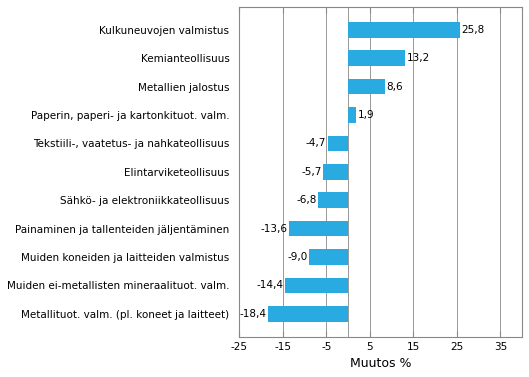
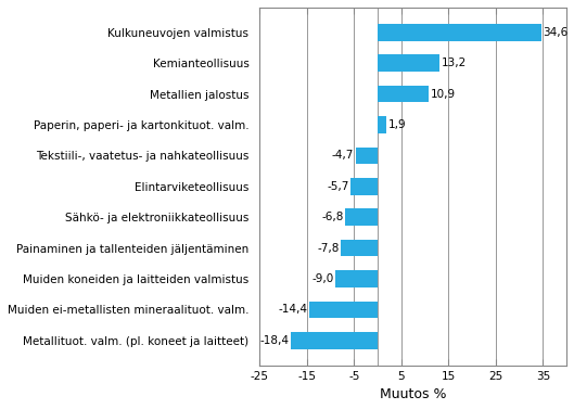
Kulkuneuvojen valmistus: 25,8 -> 34,6
Metallien jalostus: 8,6 -> 10,9
Painaminen ja tallenteiden jäljentäminen: -13,6 -> -7,8
